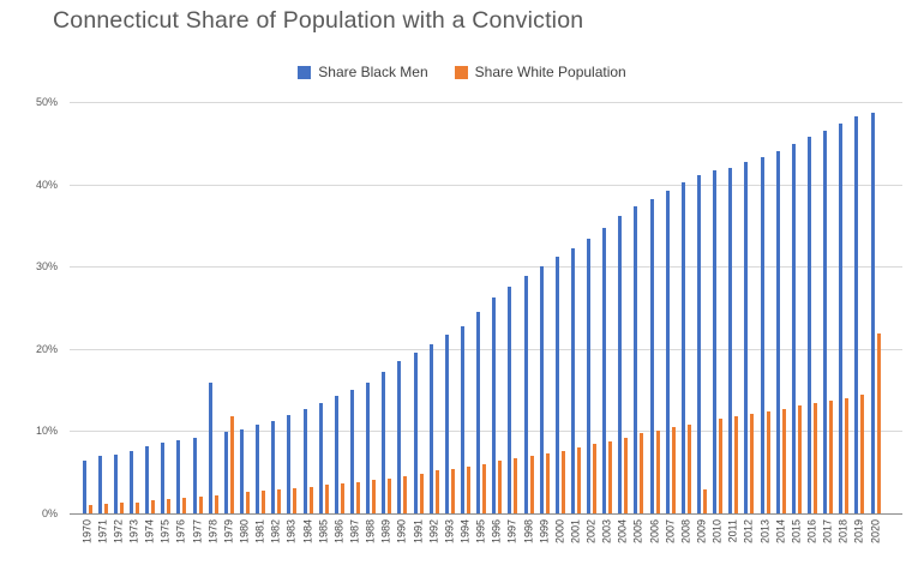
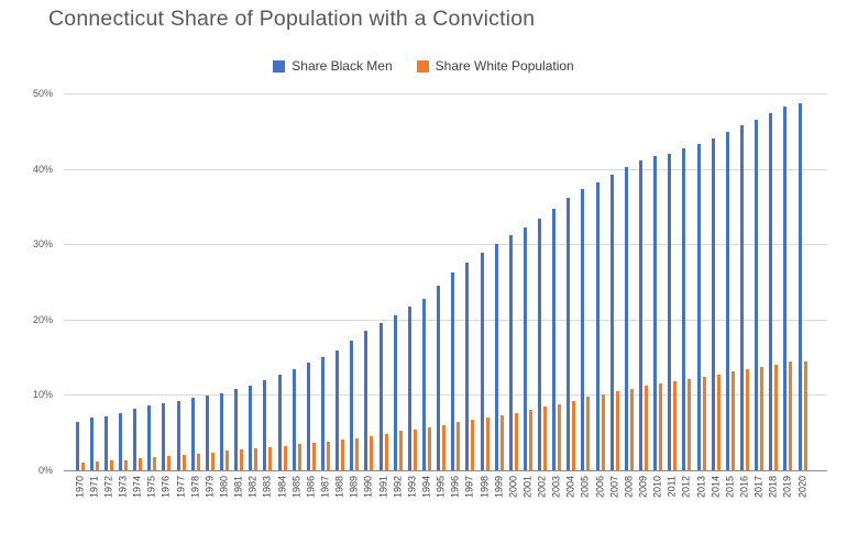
Share Black Men/1978: 16% -> 10%
Share White Population/1979: 12% -> 2%
Share White Population/2009: 3% -> 11%
Share White Population/2020: 22% -> 15%
